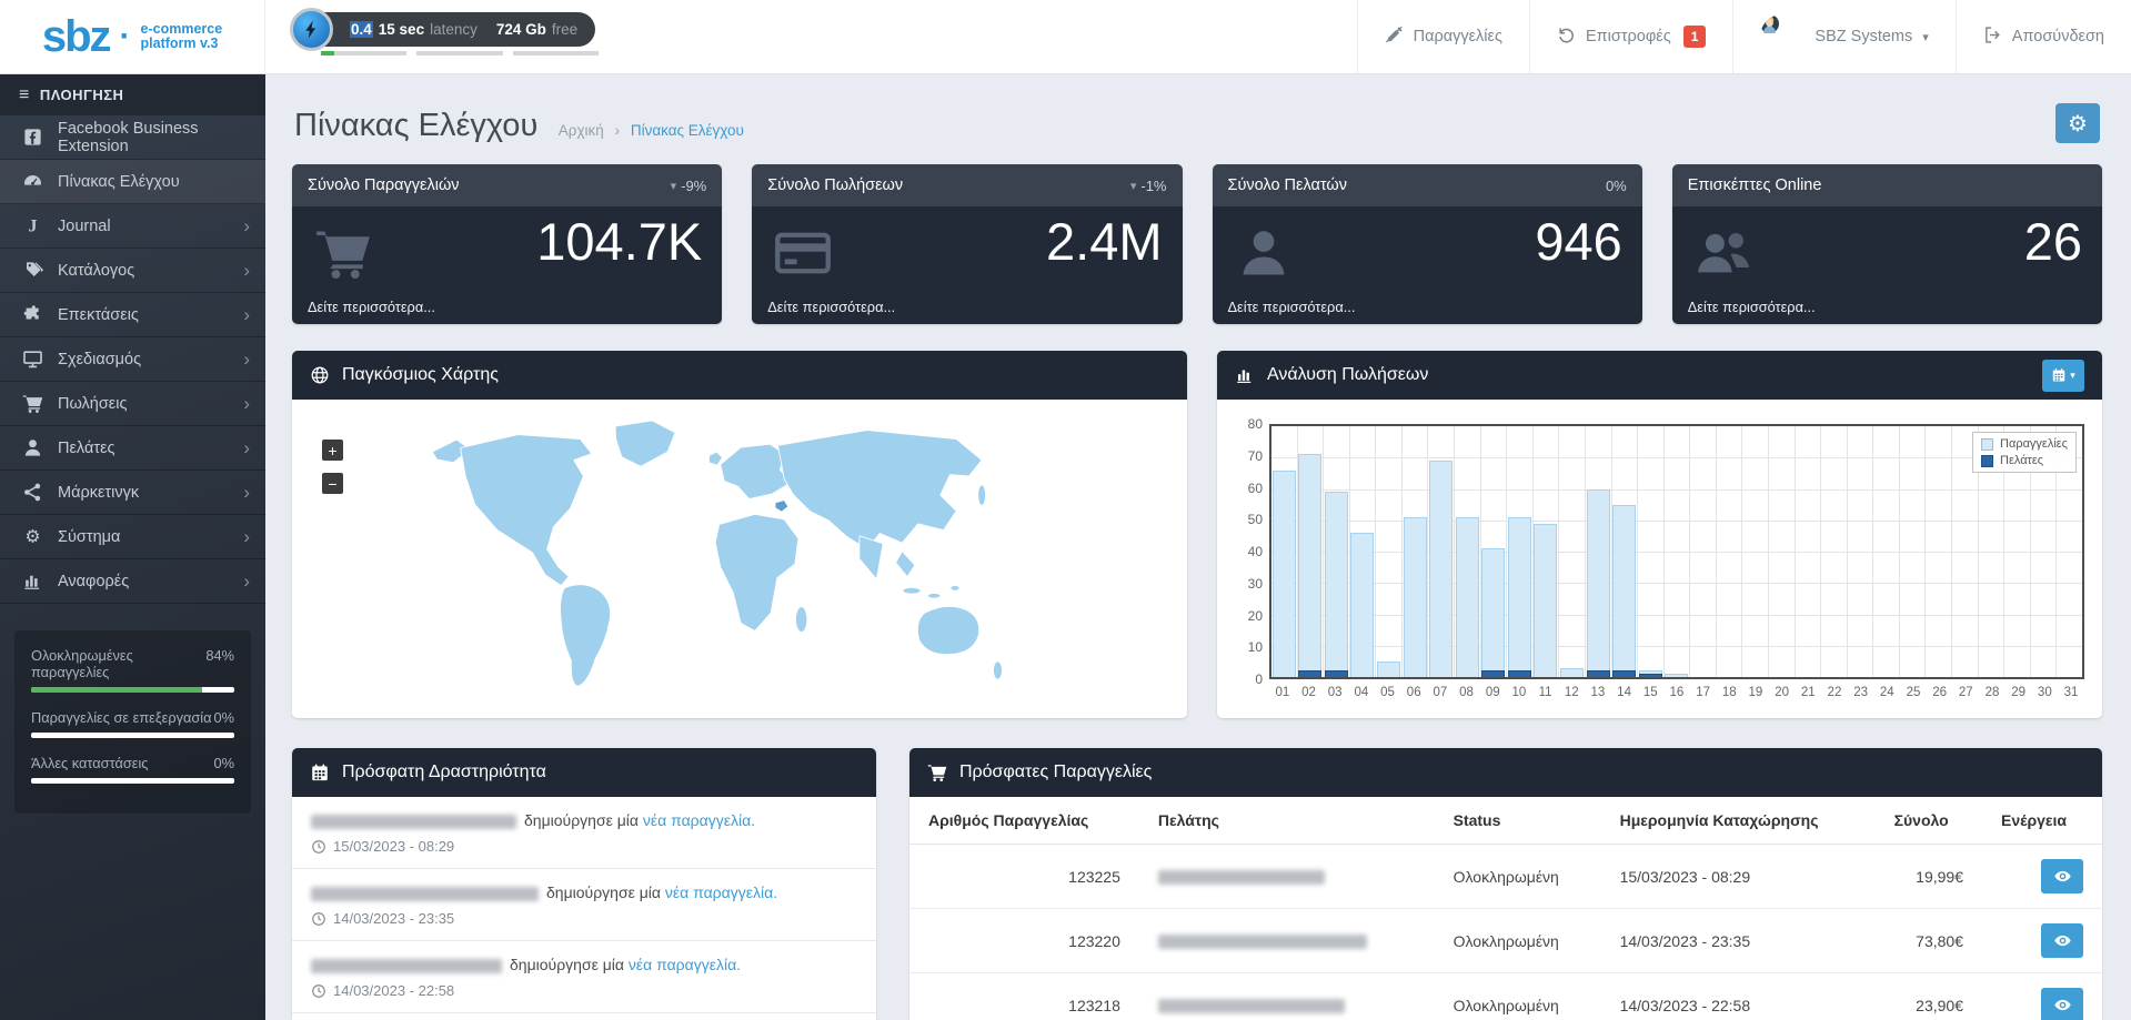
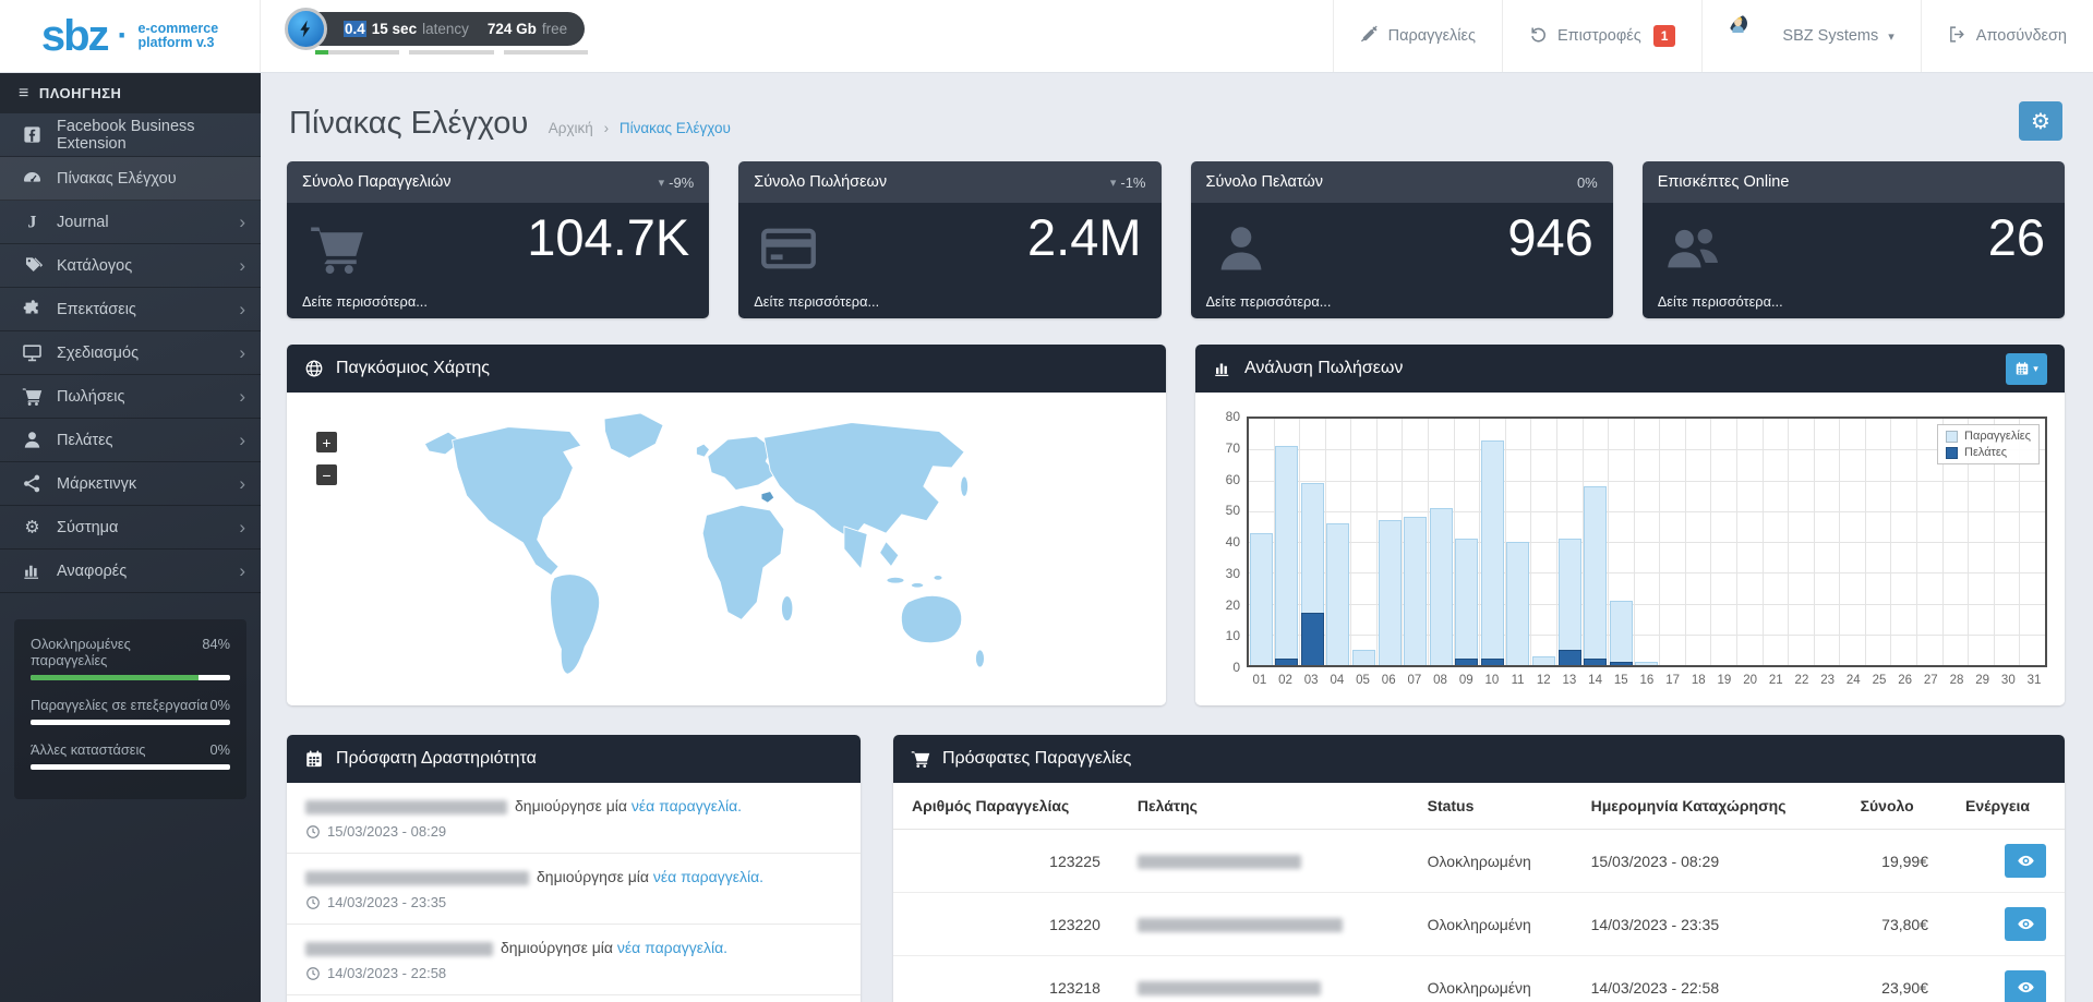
Παραγγελίες/01: 66 -> 43
Πελάτες/03: 2 -> 17
Παραγγελίες/06: 51 -> 47
Παραγγελίες/07: 69 -> 48
Παραγγελίες/10: 51 -> 73
Παραγγελίες/11: 49 -> 40
Παραγγελίες/13: 60 -> 41
Πελάτες/13: 2 -> 5
Παραγγελίες/14: 55 -> 58
Παραγγελίες/15: 2 -> 21
